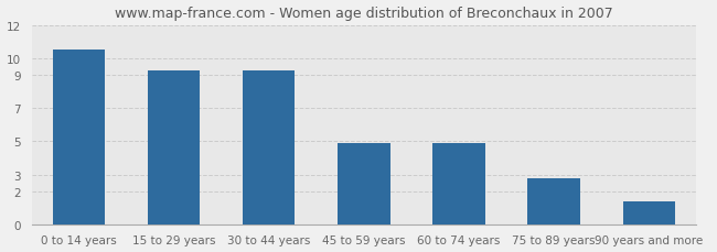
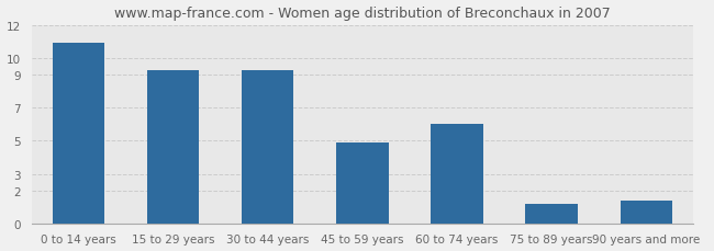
0 to 14 years: 10.5 -> 10.9
60 to 74 years: 4.9 -> 6.0
75 to 89 years: 2.8 -> 1.2
